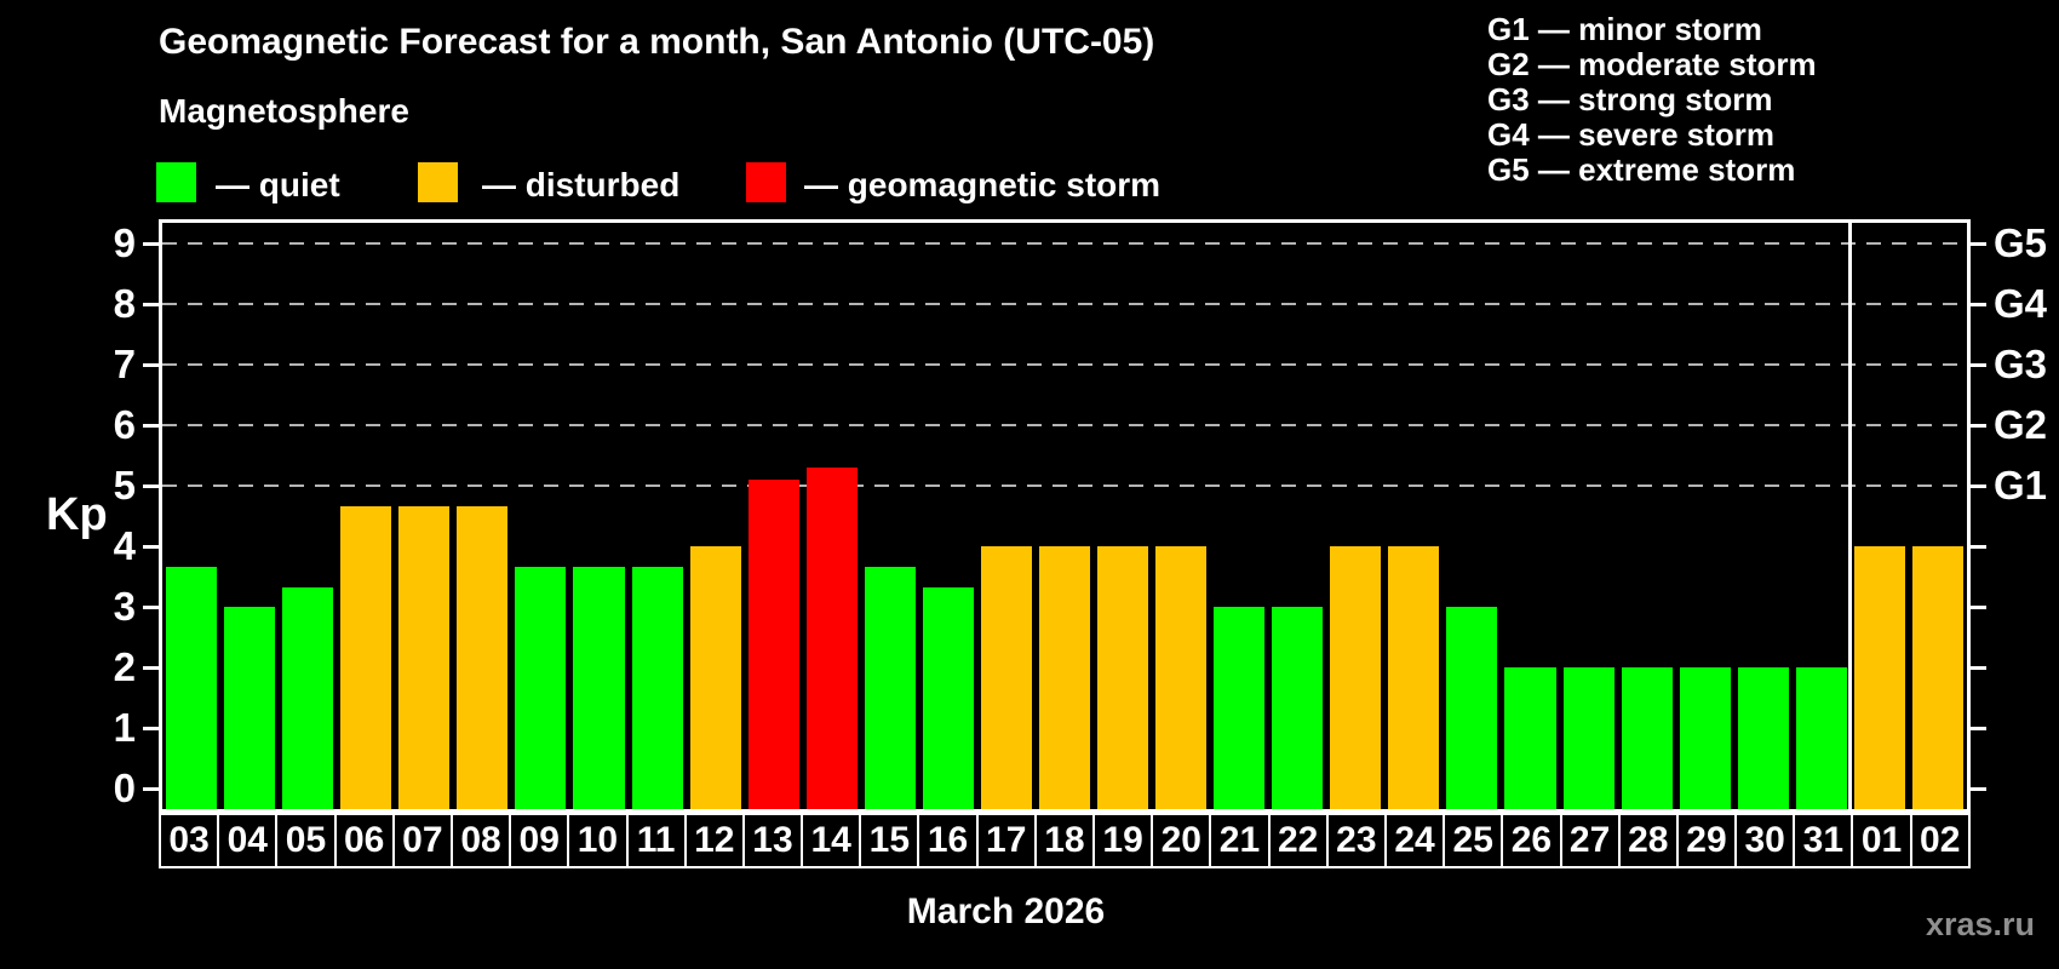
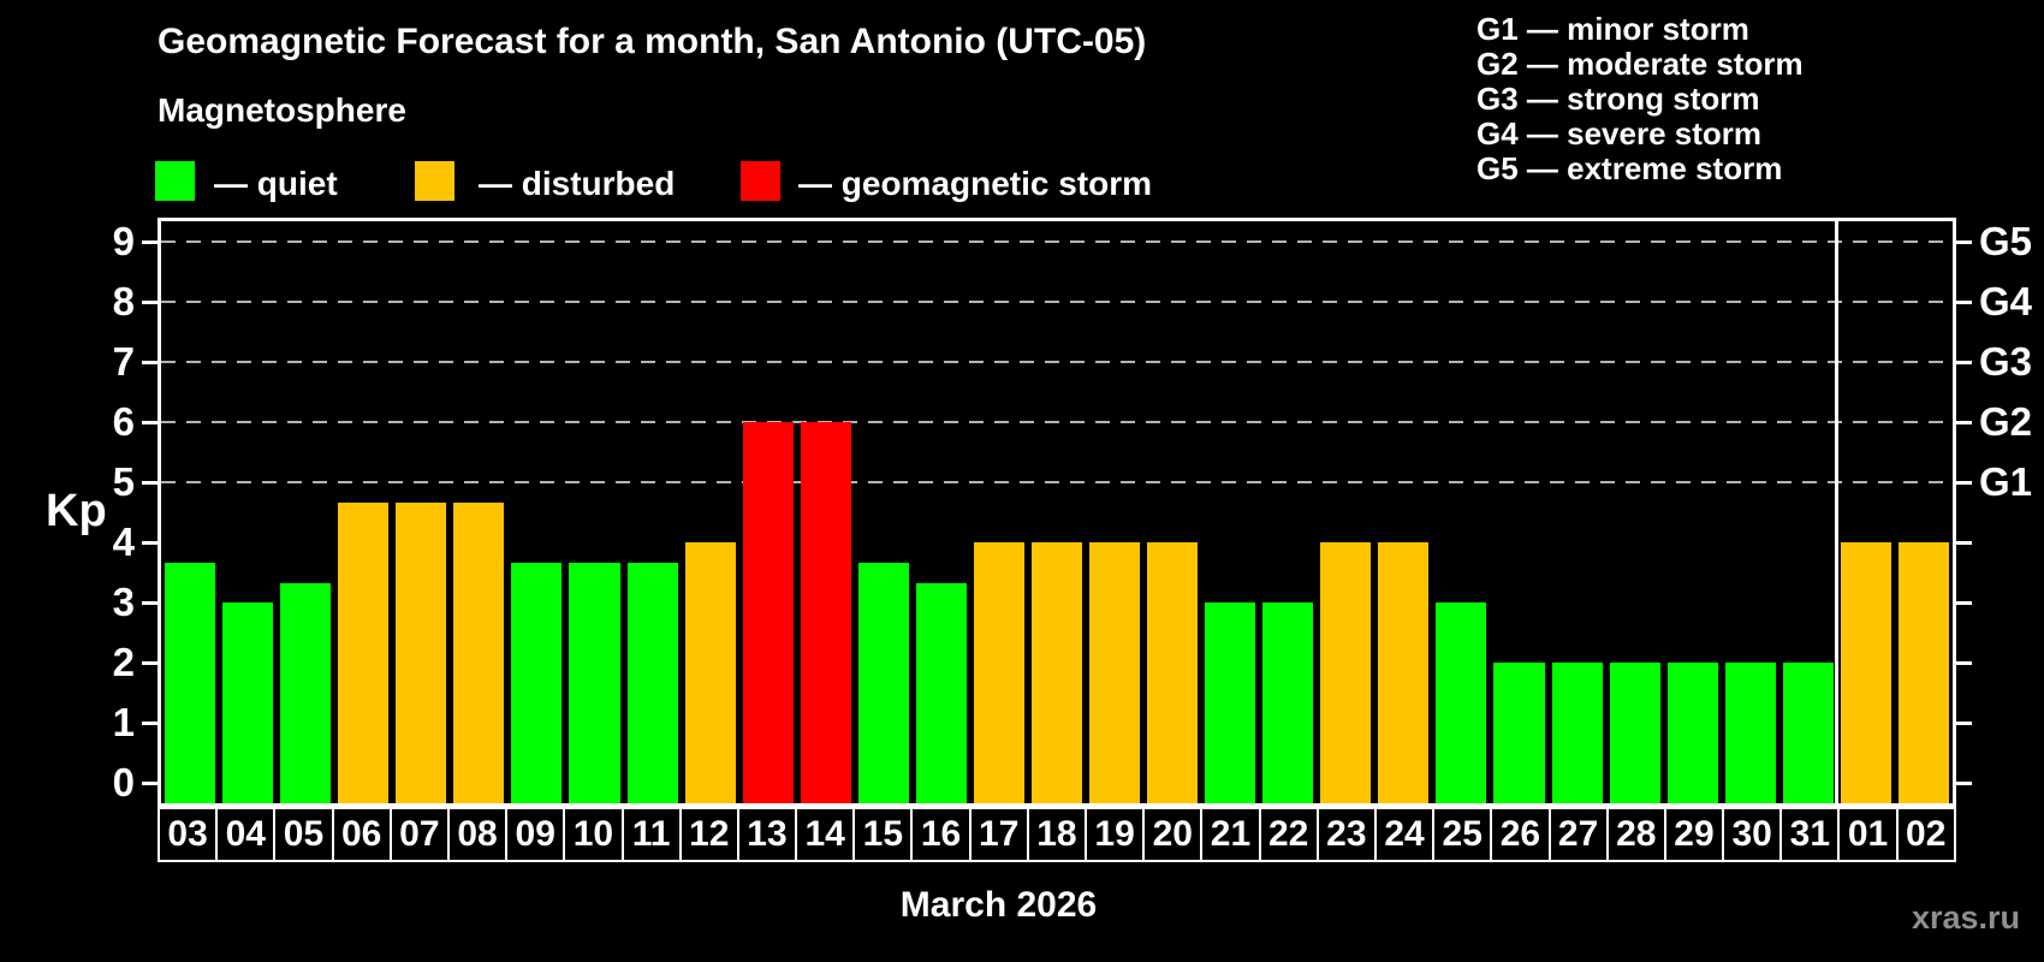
13: 5.1 -> 6.0
14: 5.3 -> 6.0
